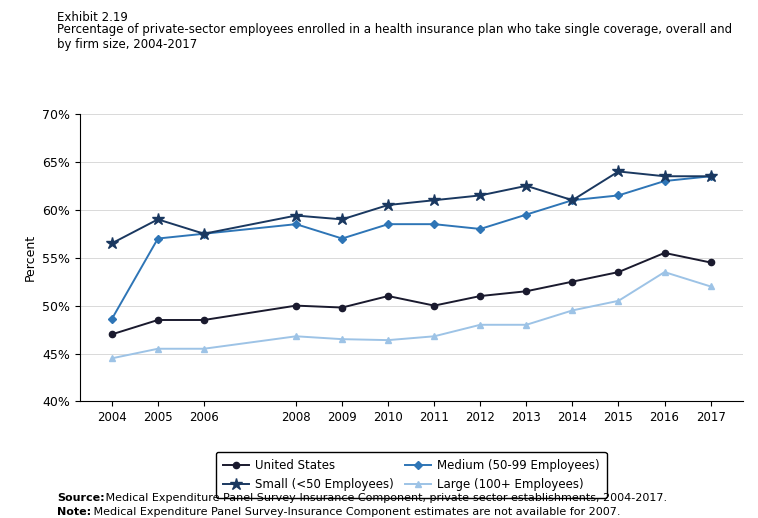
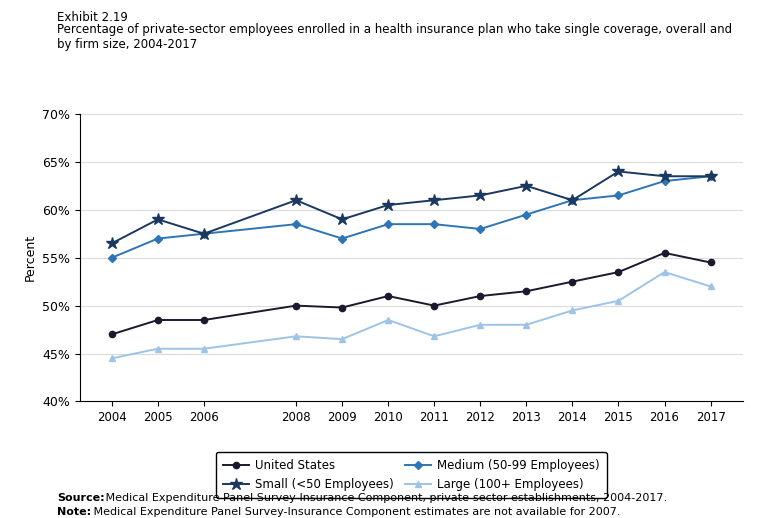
Medium (50-99 Employees)/2004: 48.6% -> 55.0%
Small (<50 Employees)/2008: 59.4% -> 61.0%
Large (100+ Employees)/2010: 46.4% -> 48.5%
